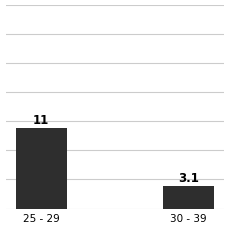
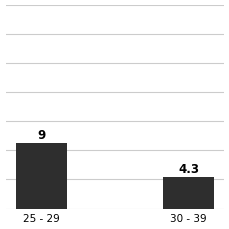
25 - 29: 11 -> 9
30 - 39: 3.1 -> 4.3
